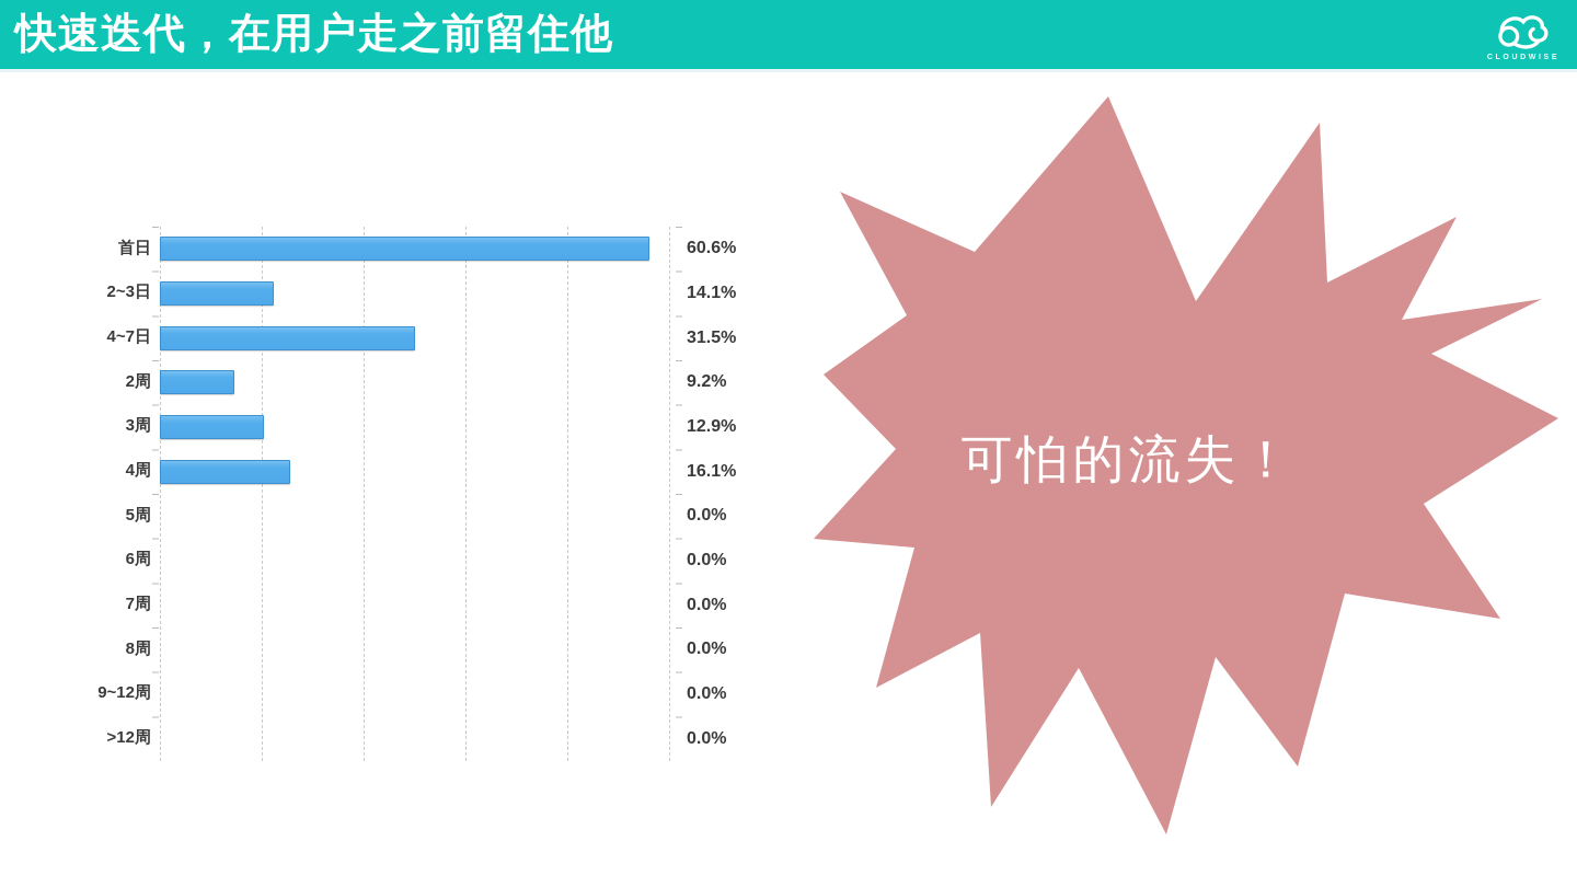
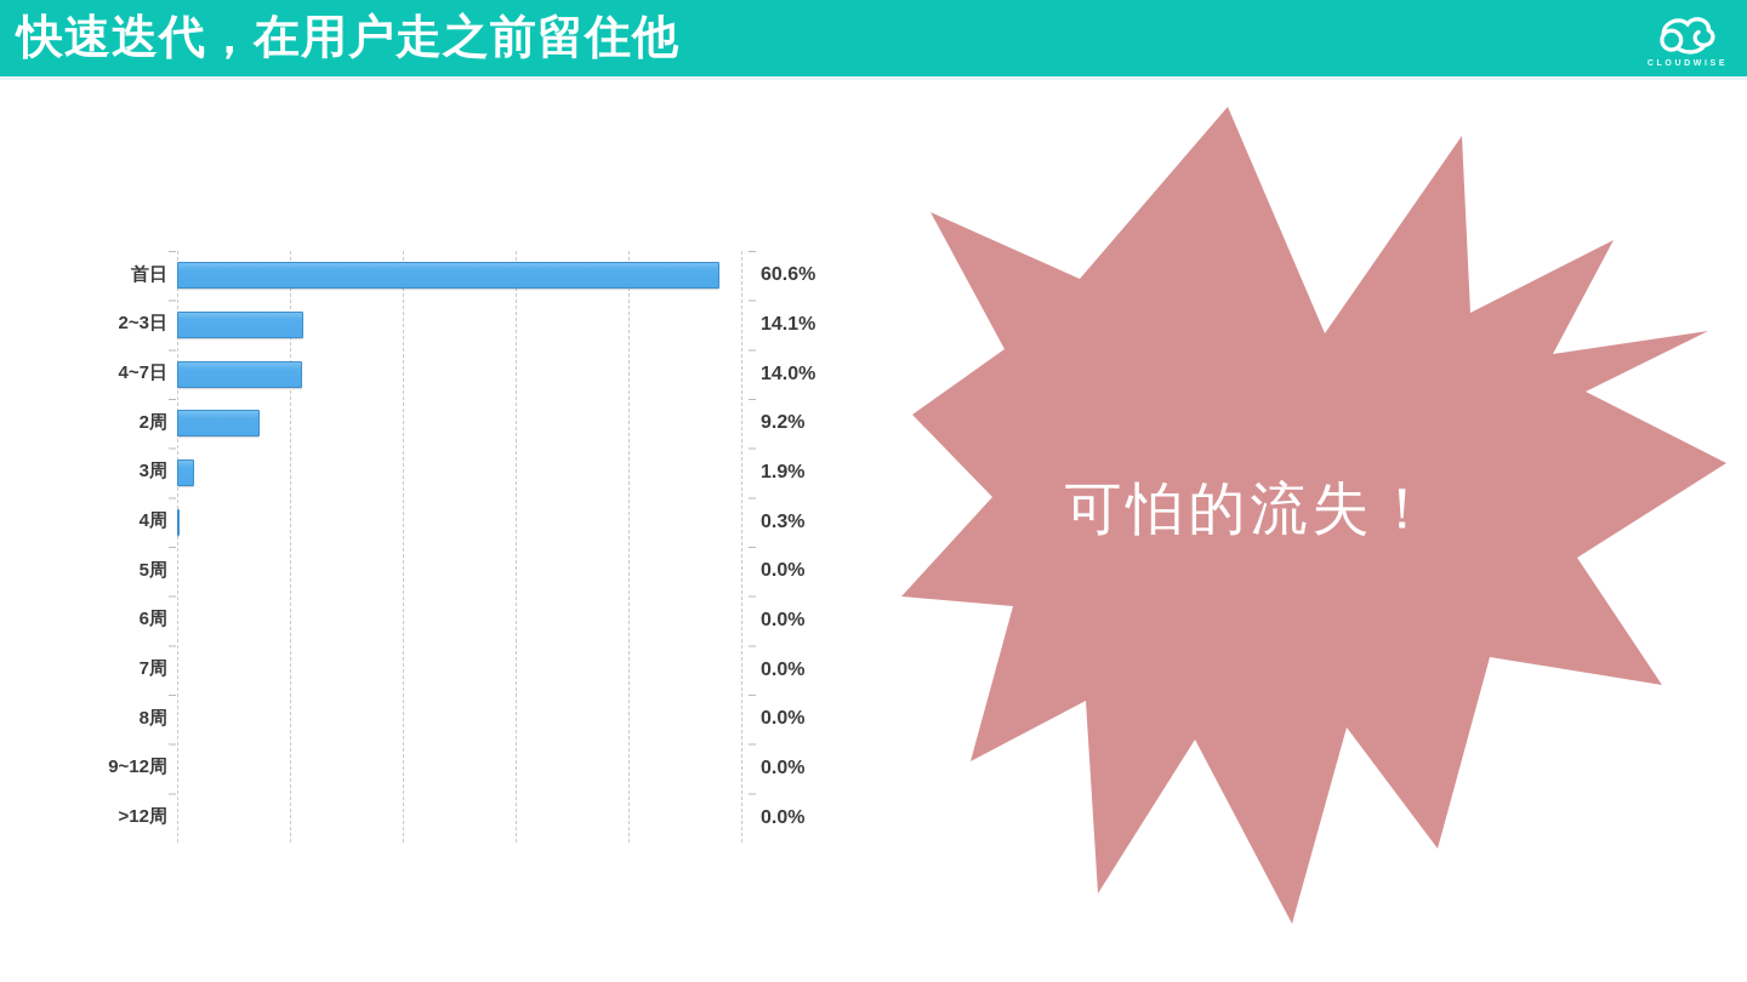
4~7日: 31.5% -> 14.0%
3周: 12.9% -> 1.9%
4周: 16.1% -> 0.3%
